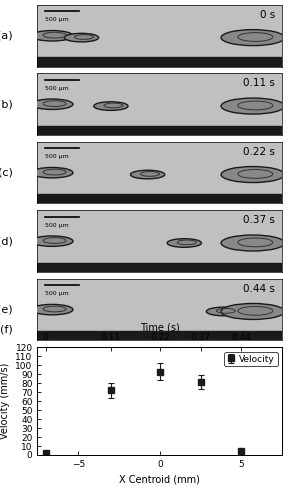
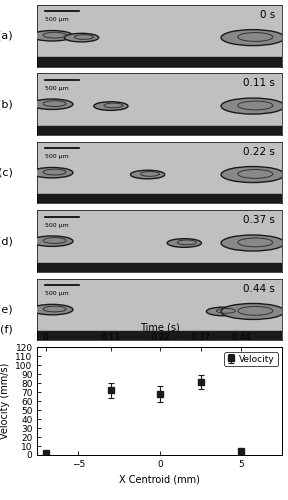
0: 93 -> 68
